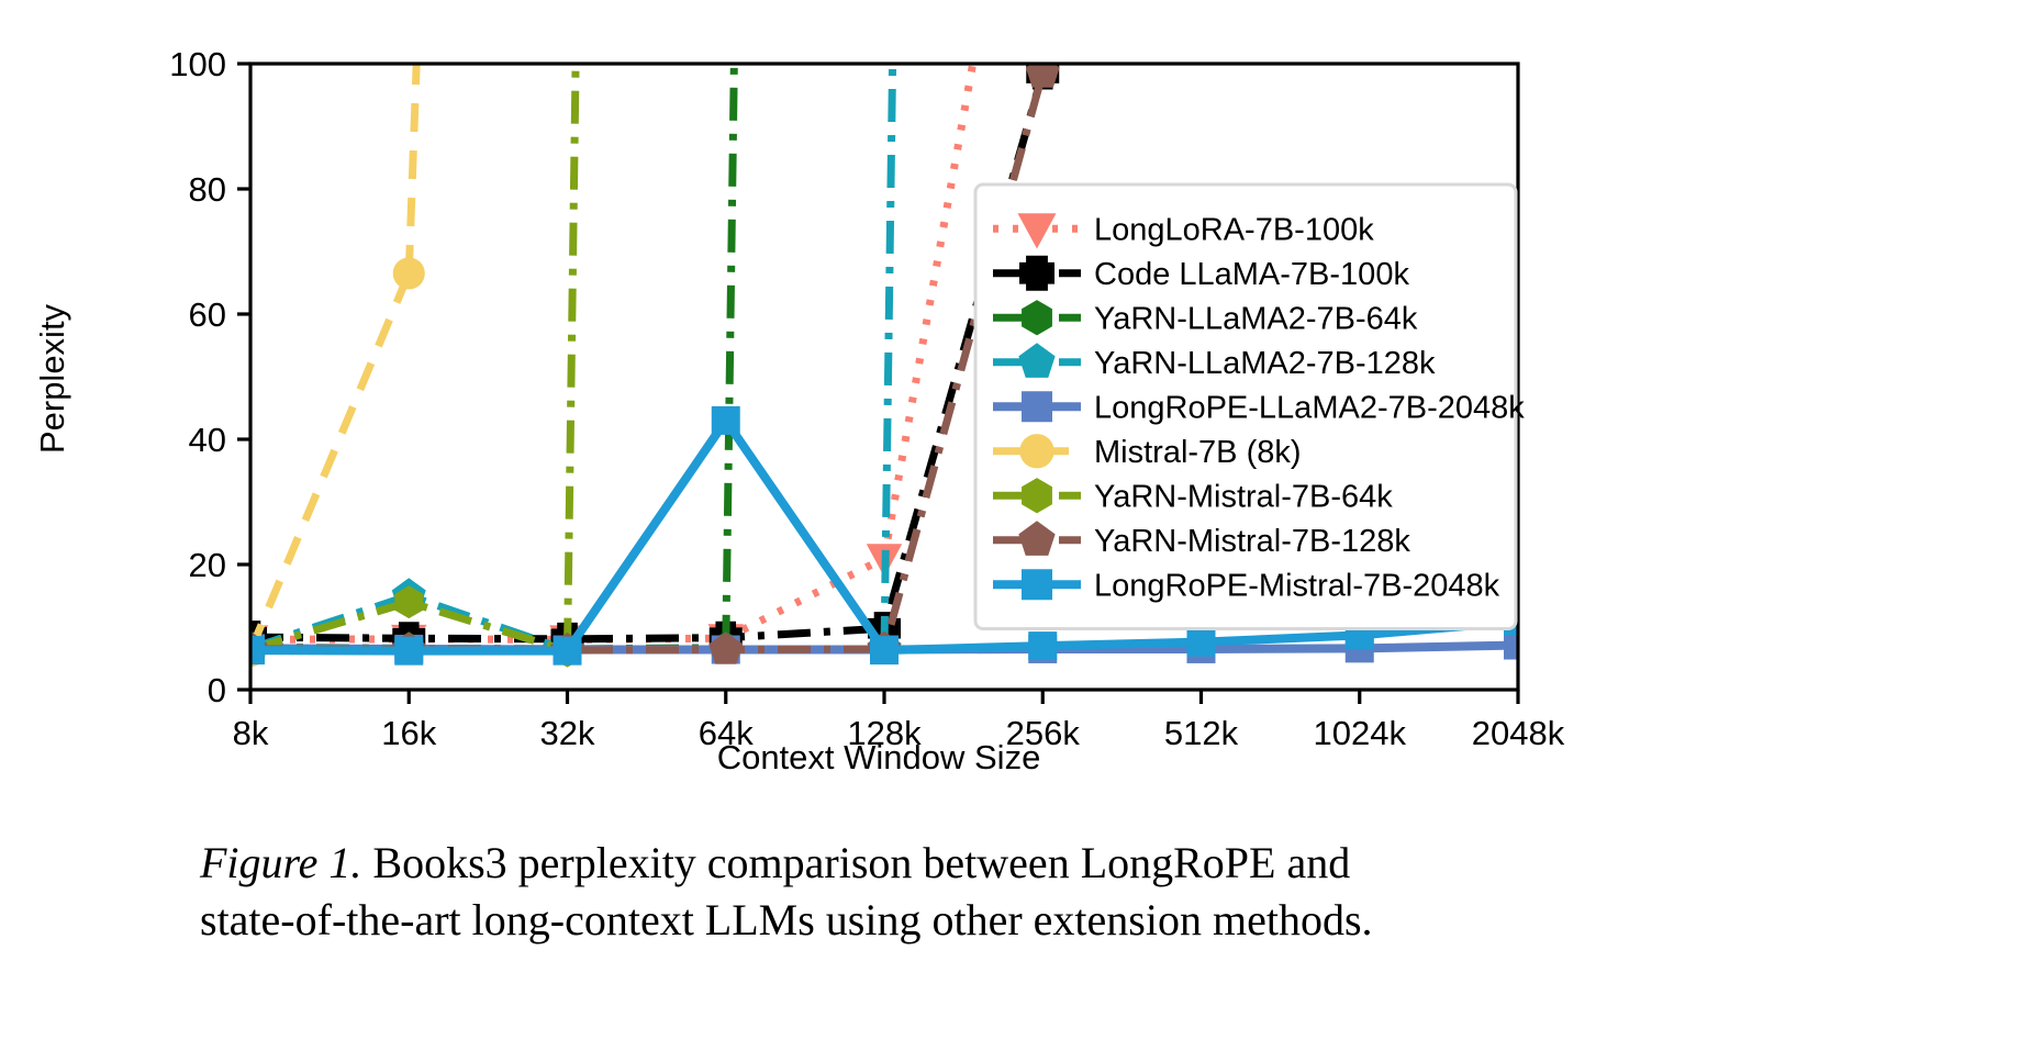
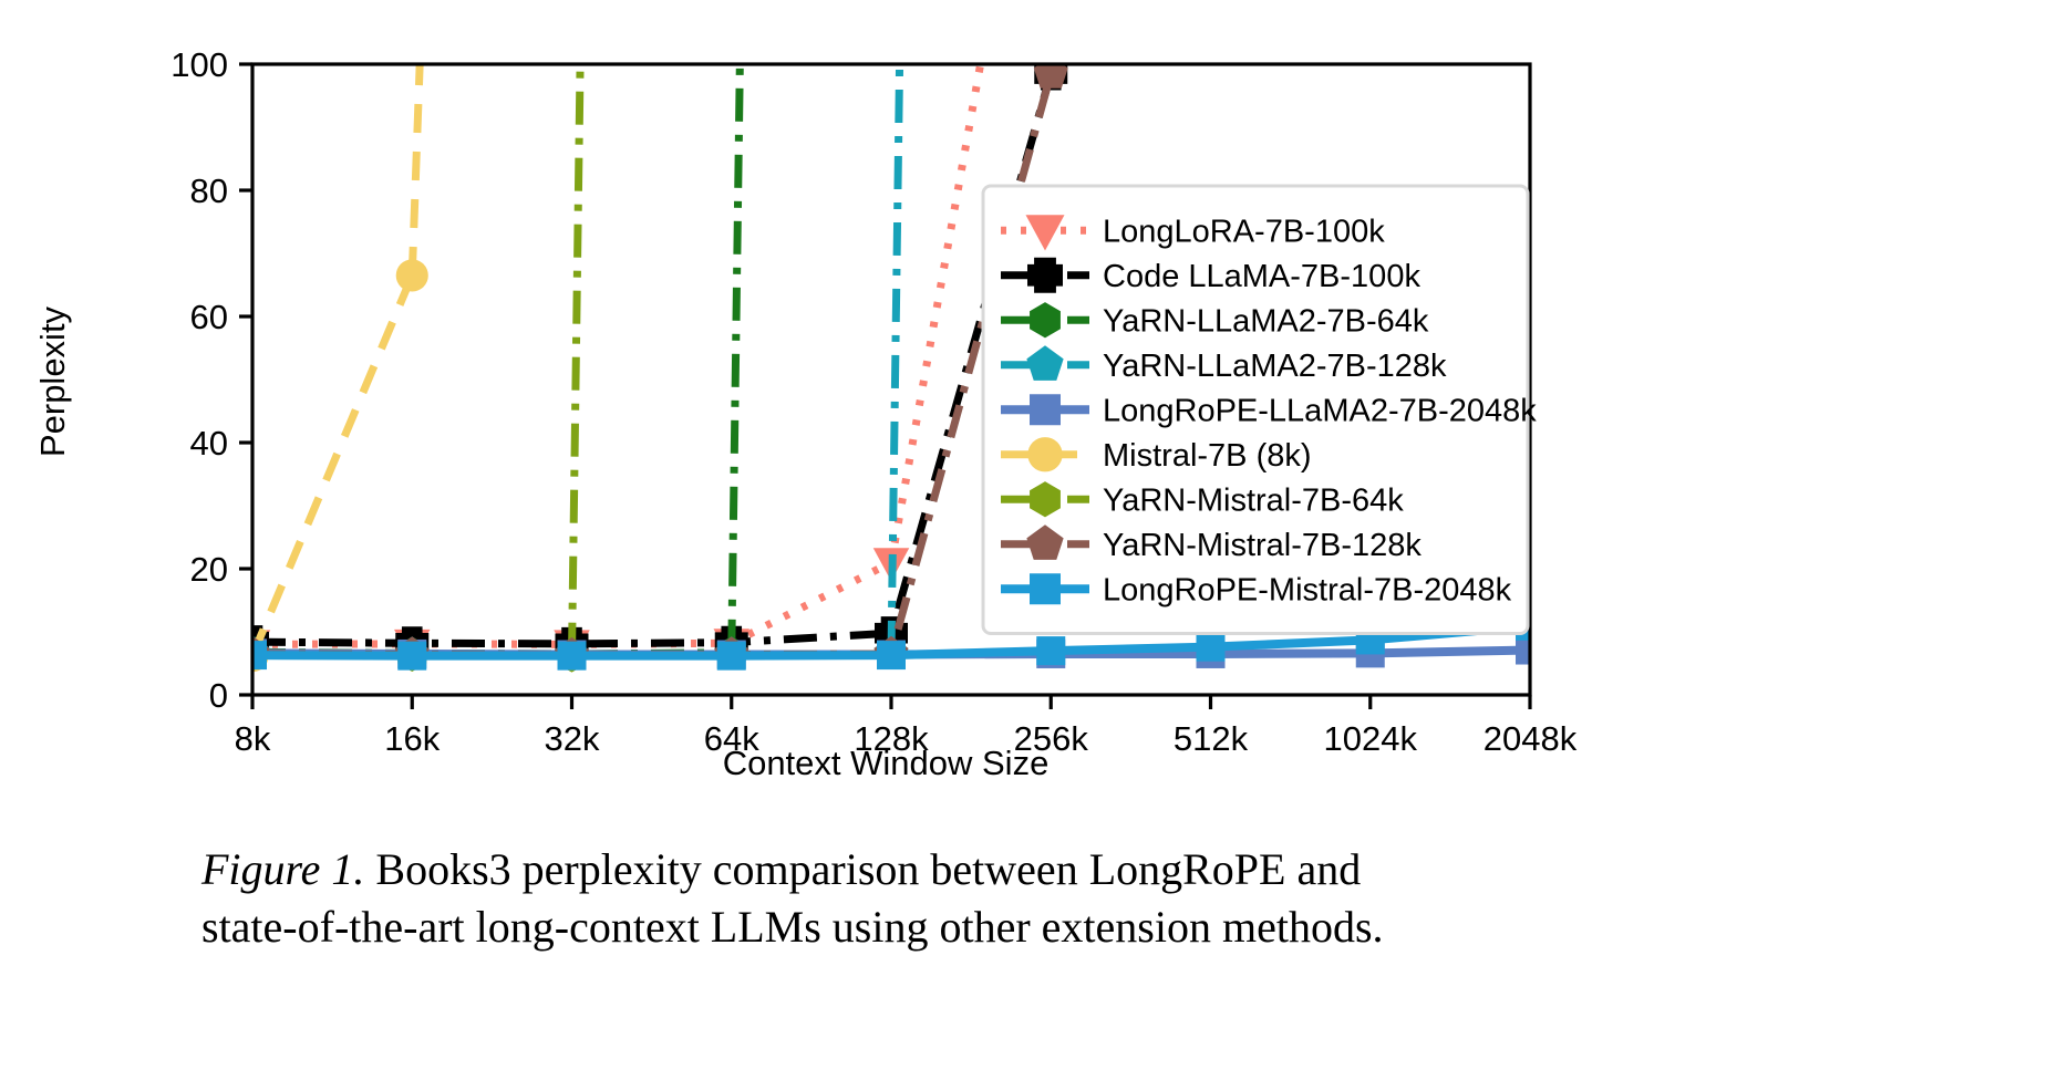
YaRN-LLaMA2-7B-128k/16k: 15 -> 6
YaRN-Mistral-7B-64k/16k: 14 -> 6
LongRoPE-Mistral-7B-2048k/64k: 43 -> 6
